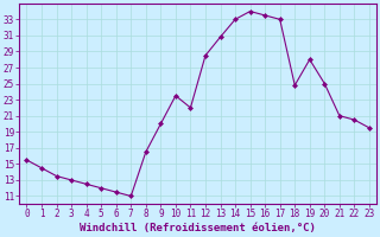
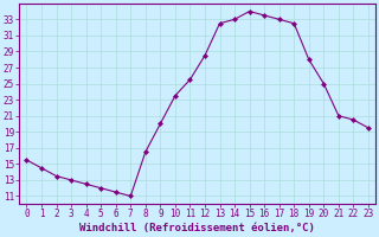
11: 22.0 -> 25.5
13: 30.8 -> 32.5
18: 24.8 -> 32.5
